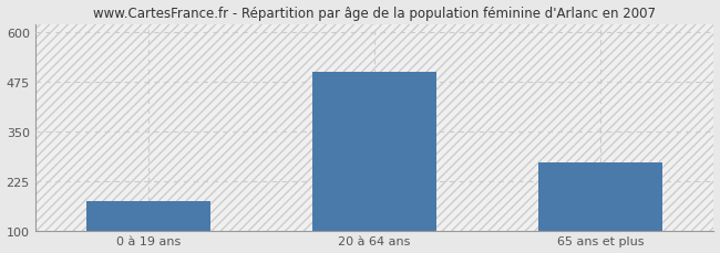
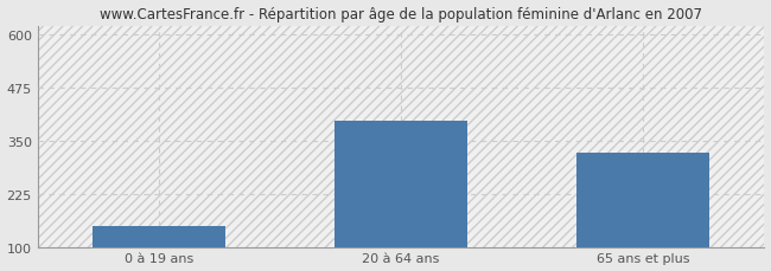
0 à 19 ans: 175 -> 150
20 à 64 ans: 500 -> 395
65 ans et plus: 270 -> 320
